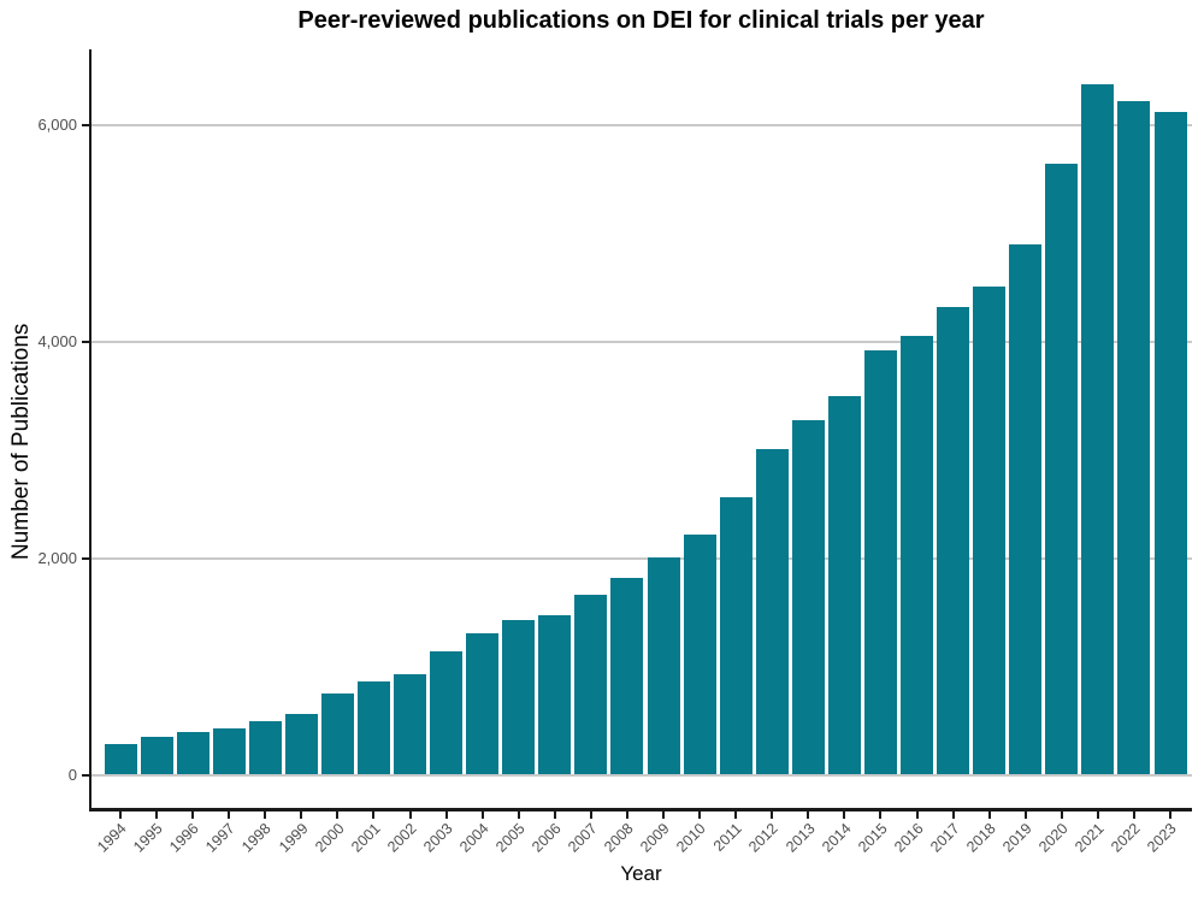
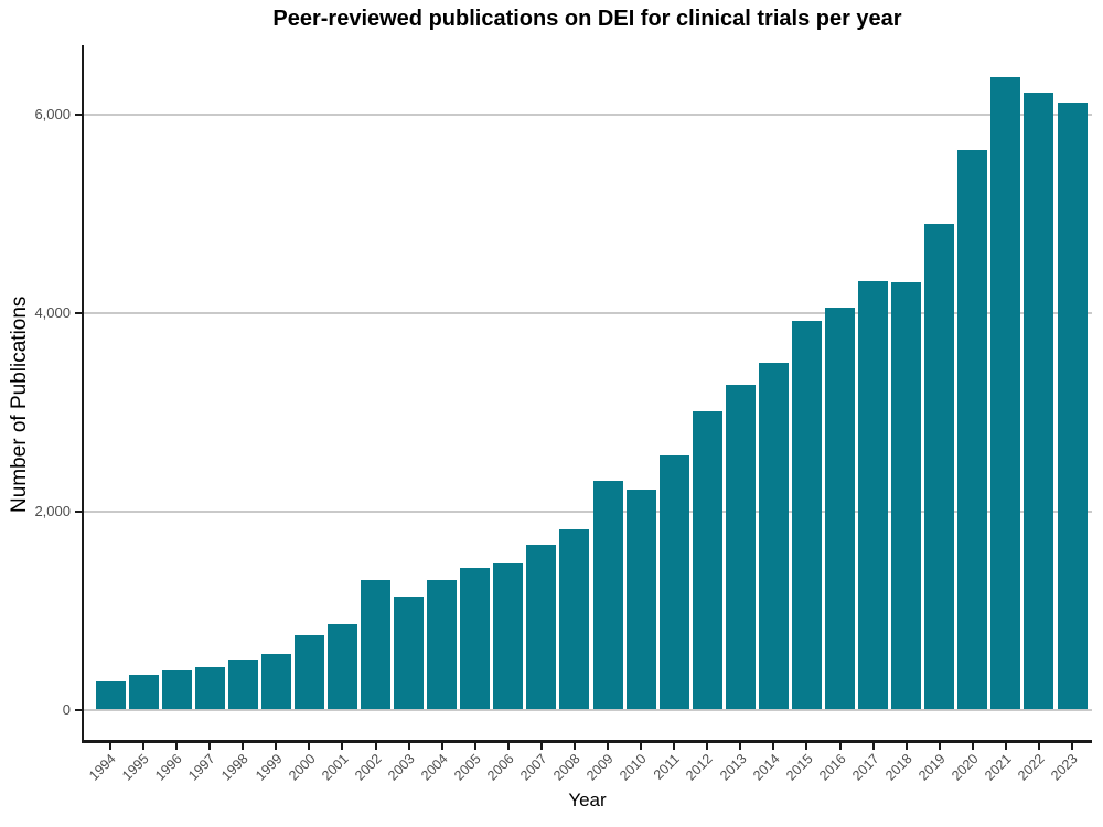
2002: 900 -> 1300
2009: 2000 -> 2300
2018: 4500 -> 4300
